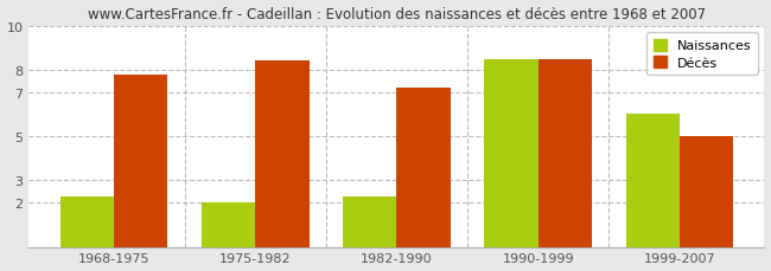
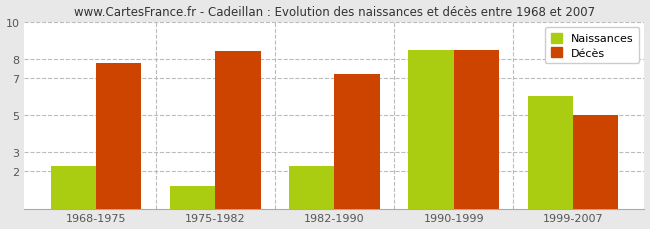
Naissances/1975-1982: 2.0 -> 1.2
